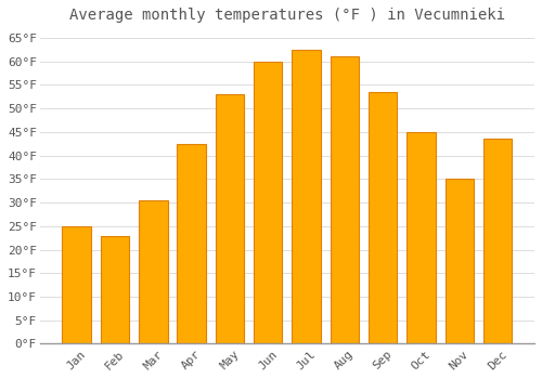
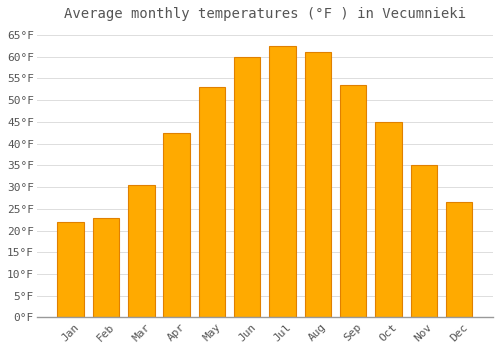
Jan: 25.0°F -> 22.0°F
Dec: 43.5°F -> 26.5°F
